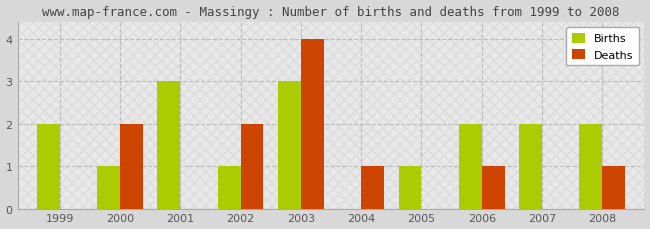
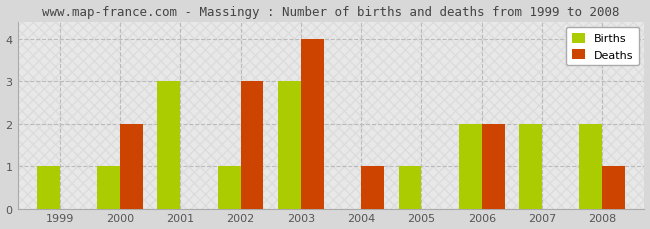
Births/1999: 2 -> 1
Deaths/2002: 2 -> 3
Deaths/2006: 1 -> 2
